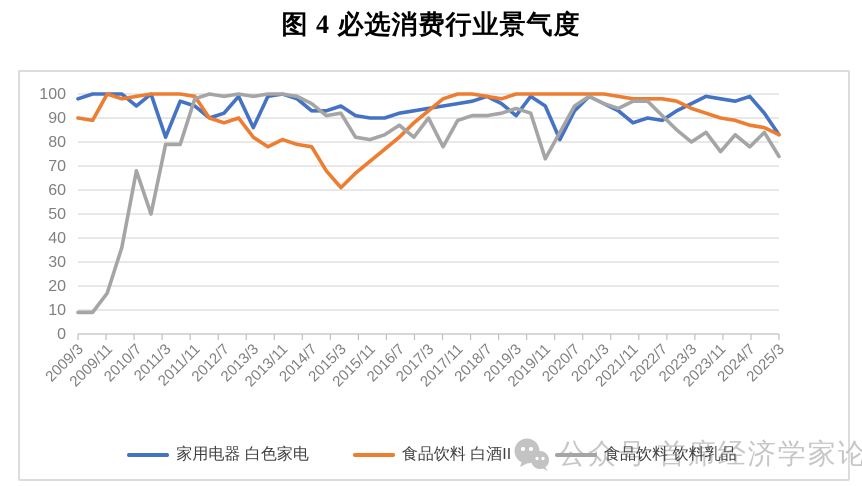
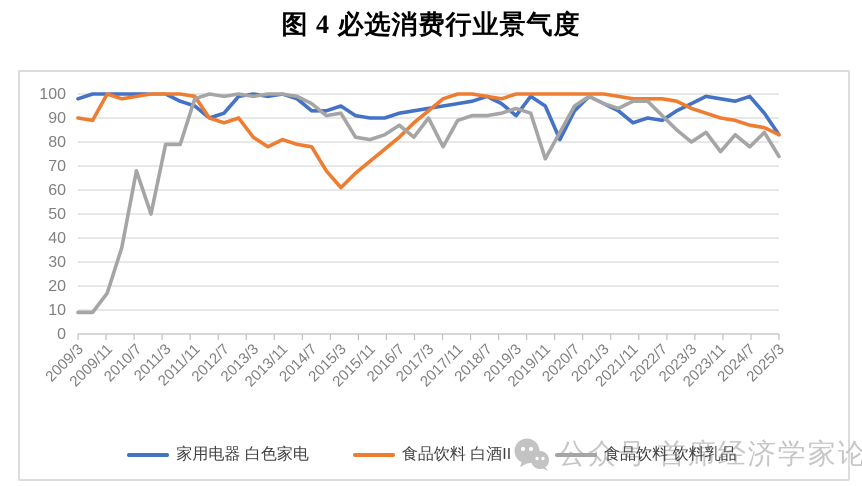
家用电器 白色家电/2010/7: 95 -> 100
家用电器 白色家电/2011/3: 82 -> 100
家用电器 白色家电/2013/3: 86 -> 100
